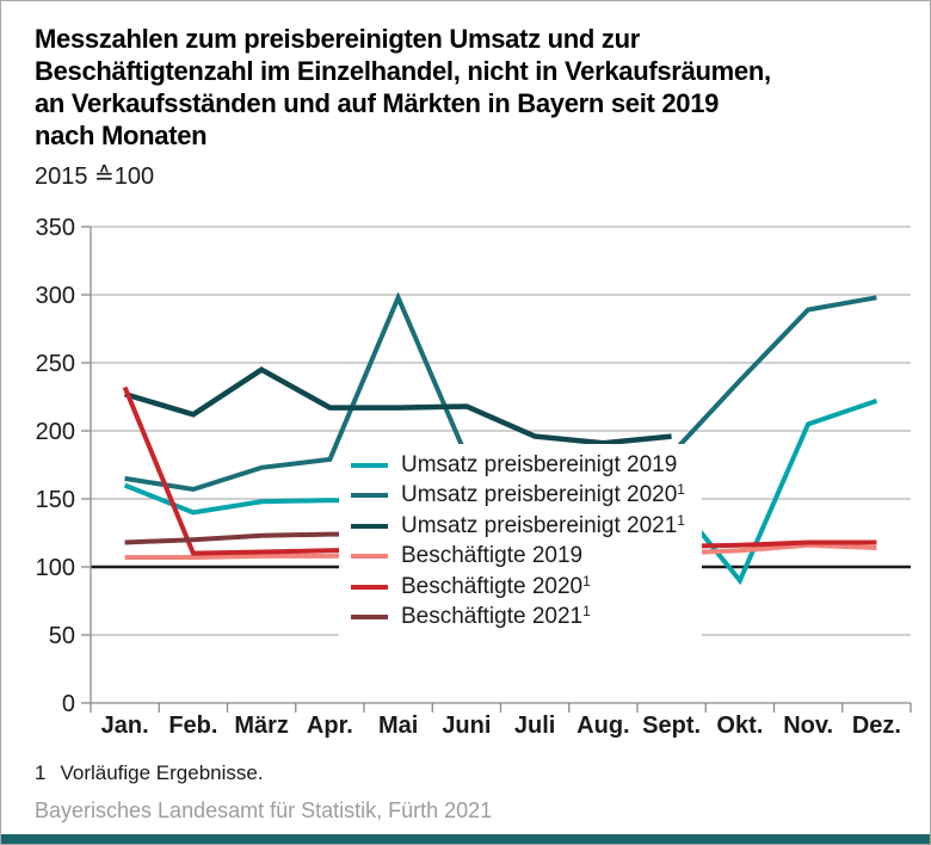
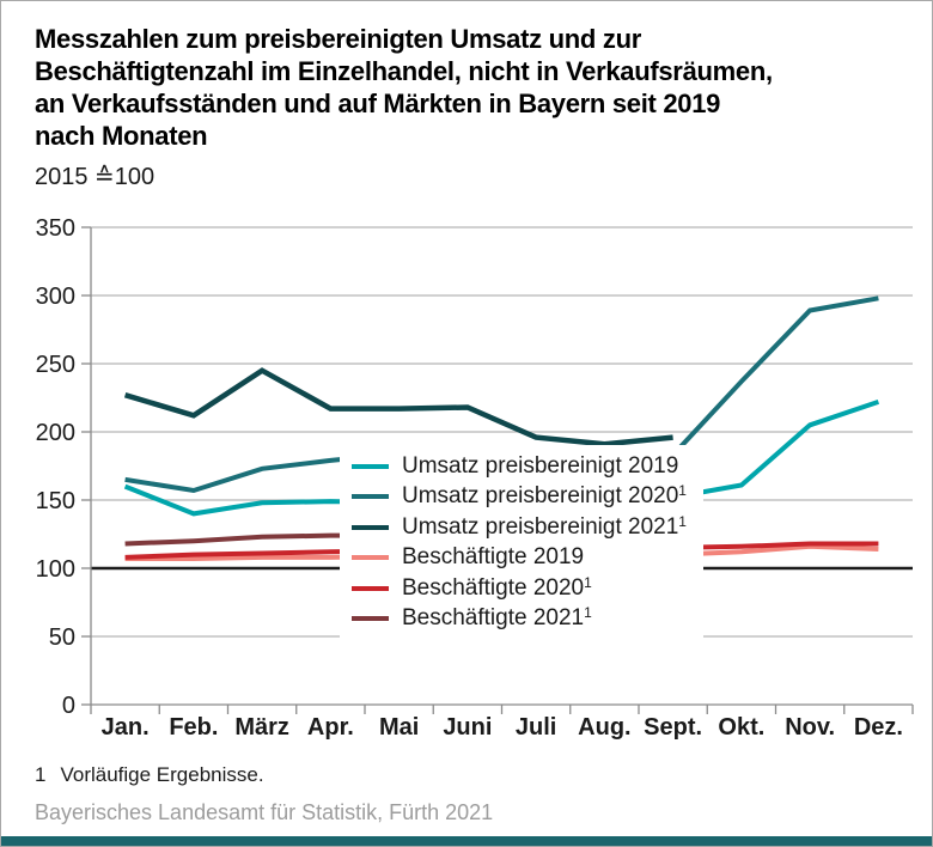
Beschäftigte 2020/Jan.: 232 -> 108
Umsatz preisbereinigt 2020/Mai: 298 -> 184
Umsatz preisbereinigt 2019/Okt.: 90 -> 161
